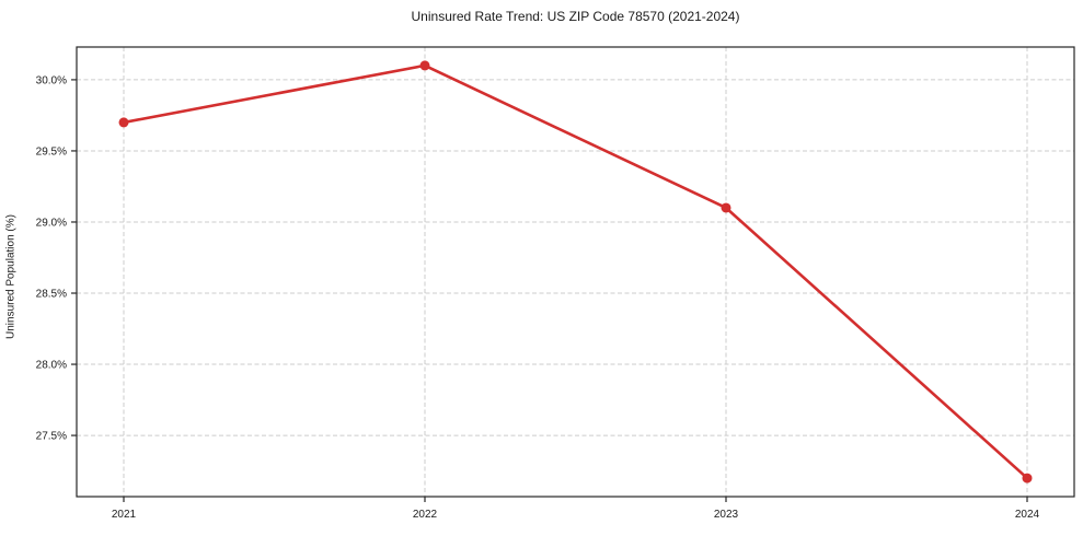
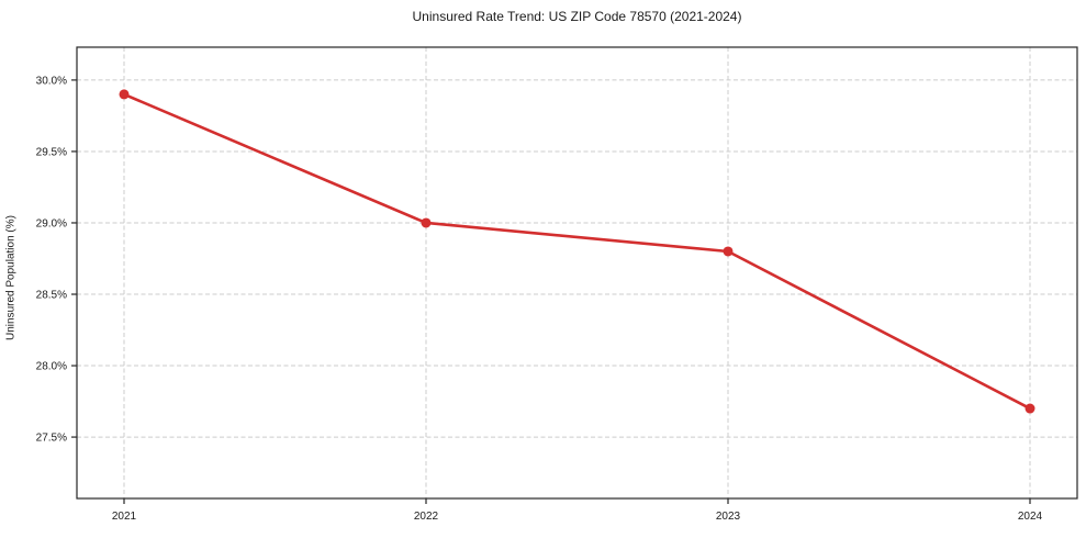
2021: 29.7% -> 29.9%
2022: 30.1% -> 29.0%
2023: 29.1% -> 28.8%
2024: 27.2% -> 27.7%
